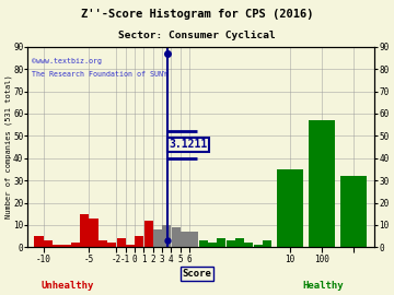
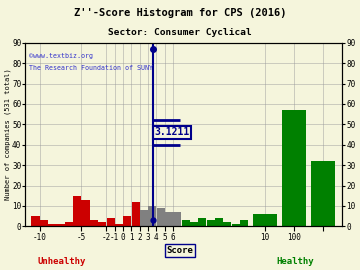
10: 35 -> 6
